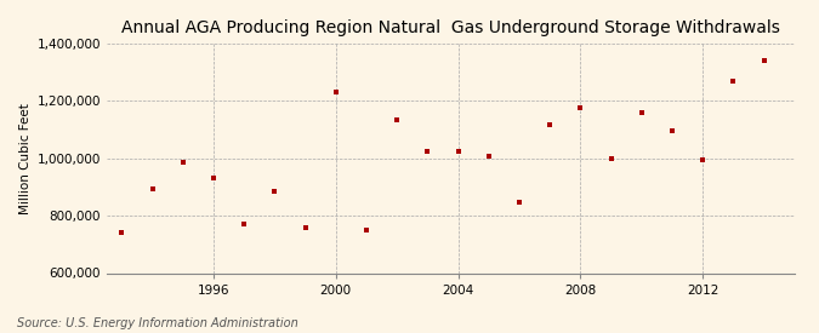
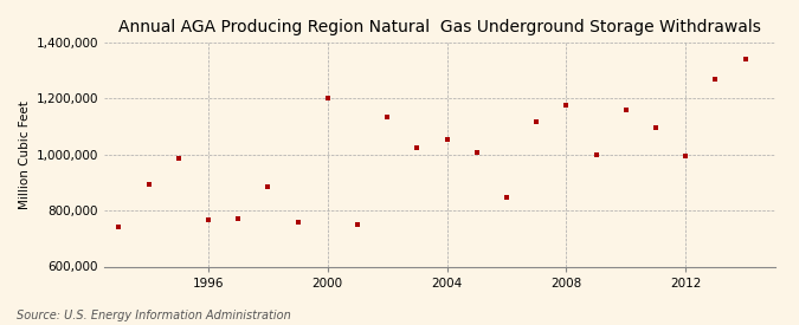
1996: 930,000 -> 765,000
2000: 1,230,000 -> 1,200,000
2004: 1,025,000 -> 1,055,000
